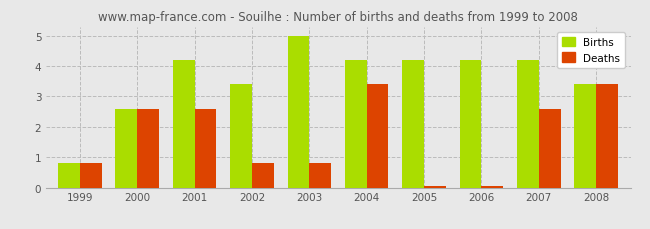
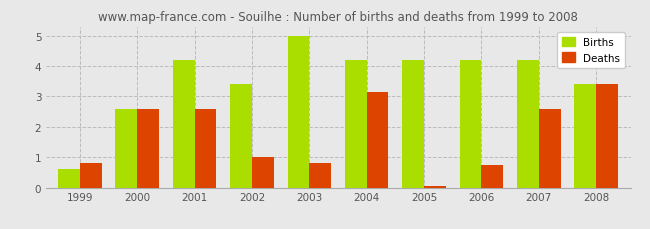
Births/1999: 0.8 -> 0.6
Deaths/2002: 0.80 -> 1.00
Deaths/2004: 3.40 -> 3.15
Deaths/2006: 0.05 -> 0.75
